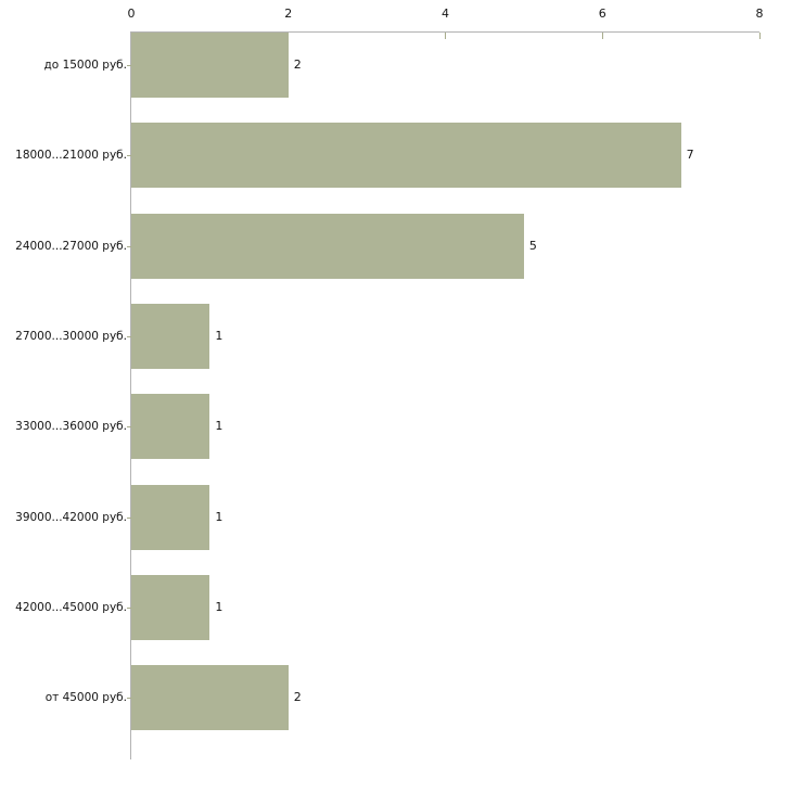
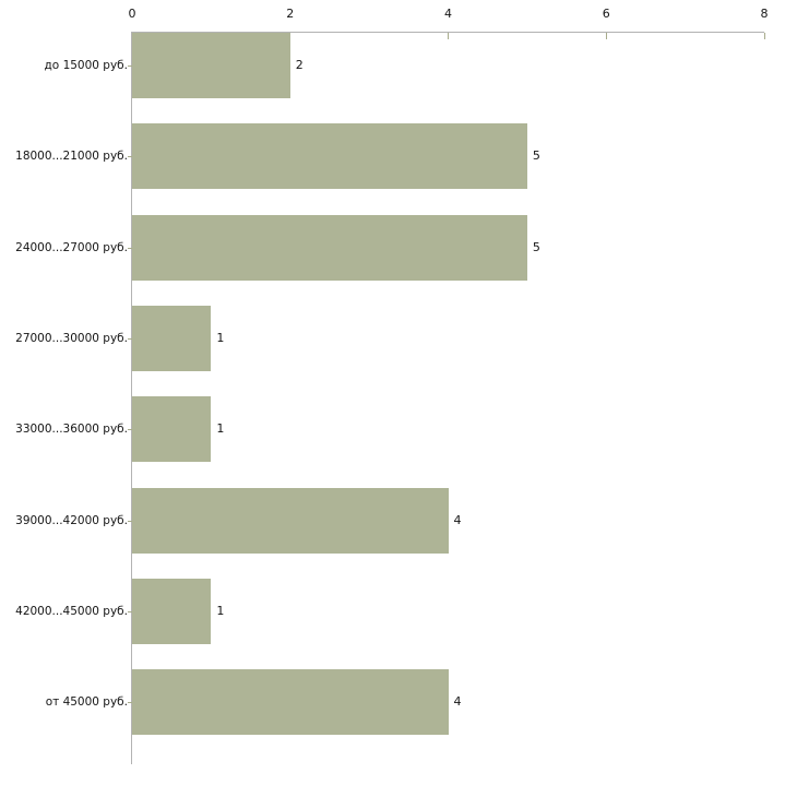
18000...21000 руб.: 7 -> 5
39000...42000 руб.: 1 -> 4
от 45000 руб.: 2 -> 4
